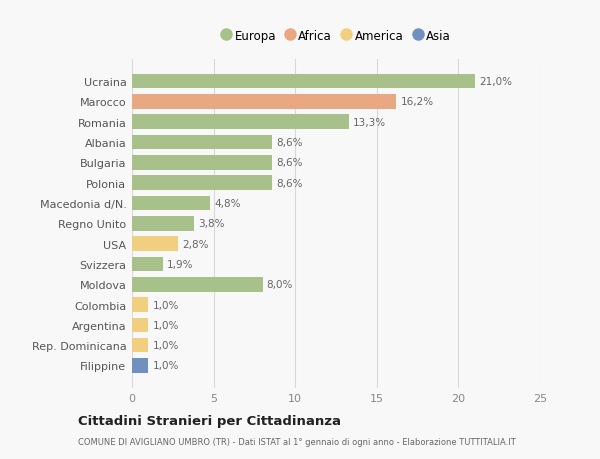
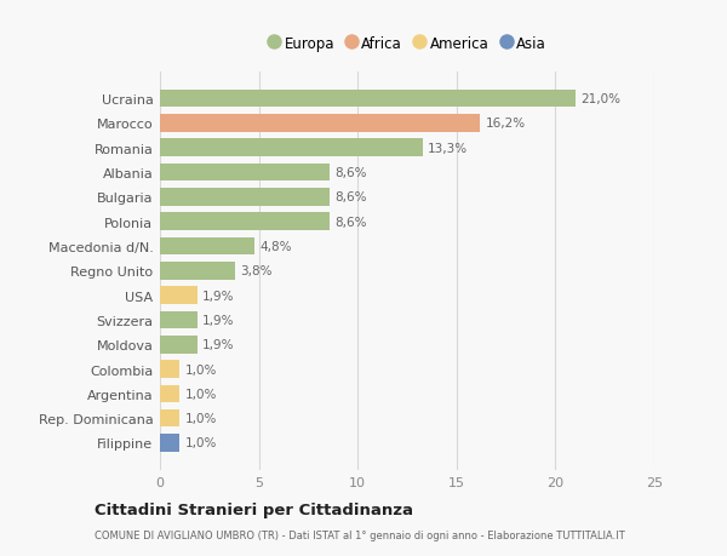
USA: 2,8% -> 1,9%
Moldova: 8,0% -> 1,9%
